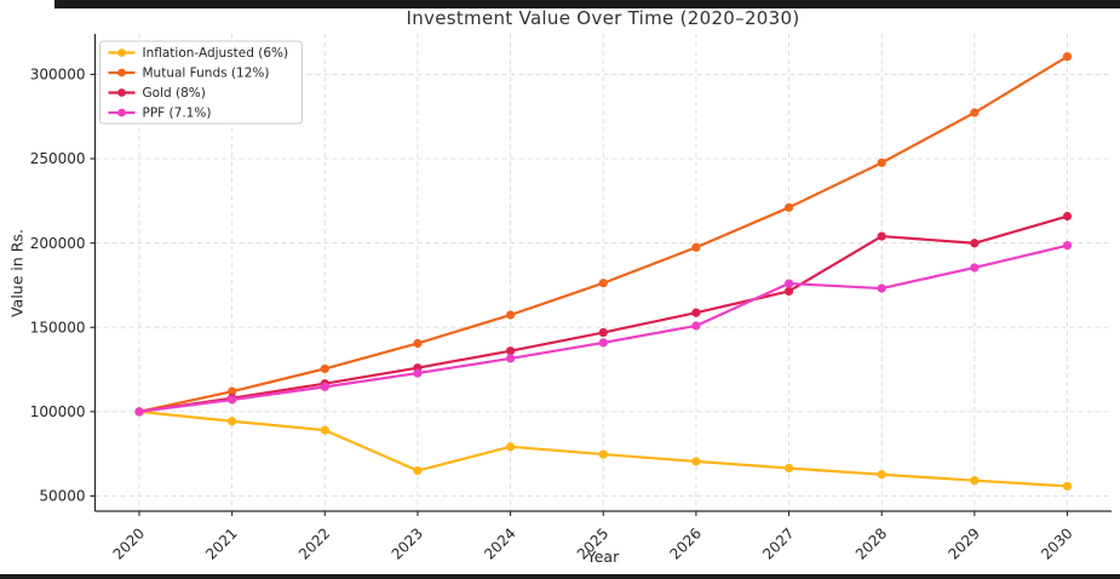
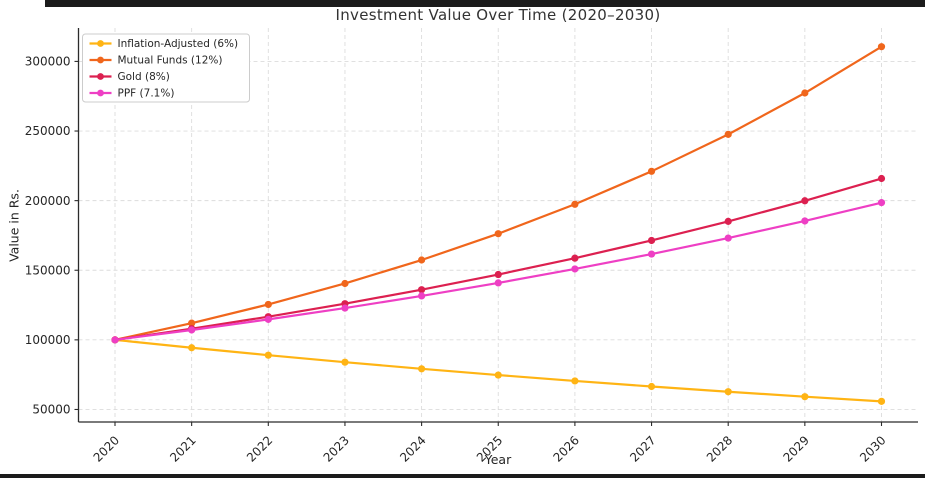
Inflation-Adjusted (6%)/2023: 65000 -> 84000
PPF (7.1%)/2027: 176000 -> 162000
Gold (8%)/2028: 204000 -> 185000
